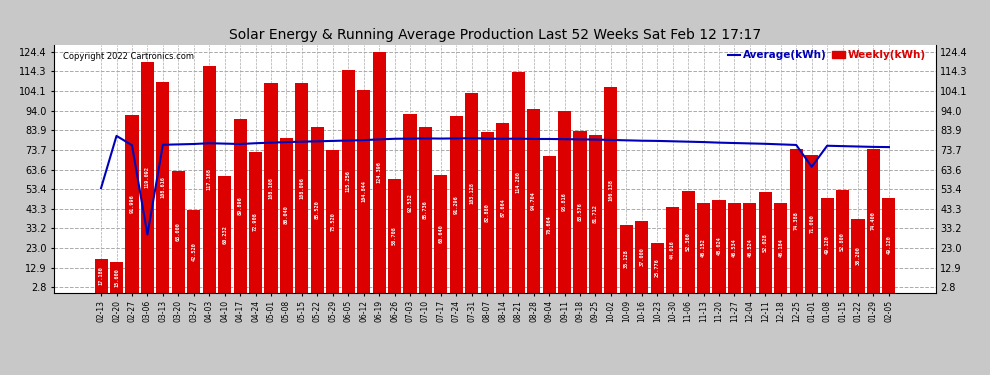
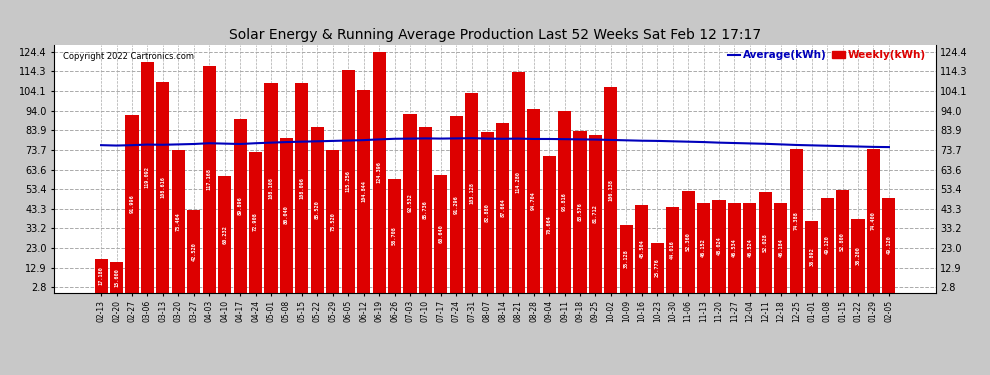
Average(kWh)/02-13: 54 -> 76
Average(kWh)/02-20: 81 -> 76
Average(kWh)/03-06: 30 -> 76
Weekly(kWh)/03-20: 63 -> 73
Weekly(kWh)/10-16: 37 -> 46
Weekly(kWh)/01-01: 71 -> 37
Average(kWh)/01-01: 65 -> 76
